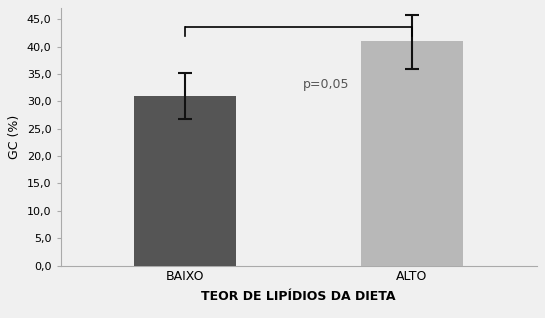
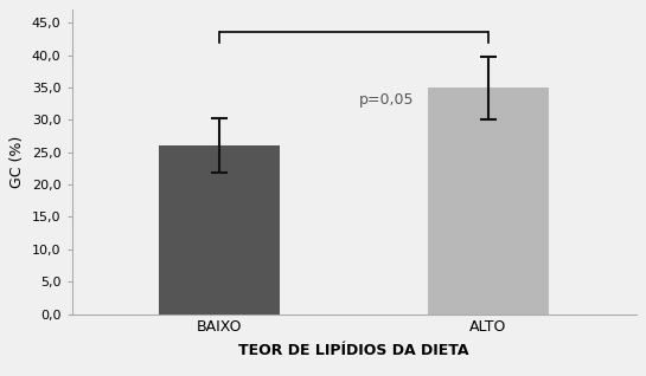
BAIXO: 31 -> 26
ALTO: 41 -> 35
